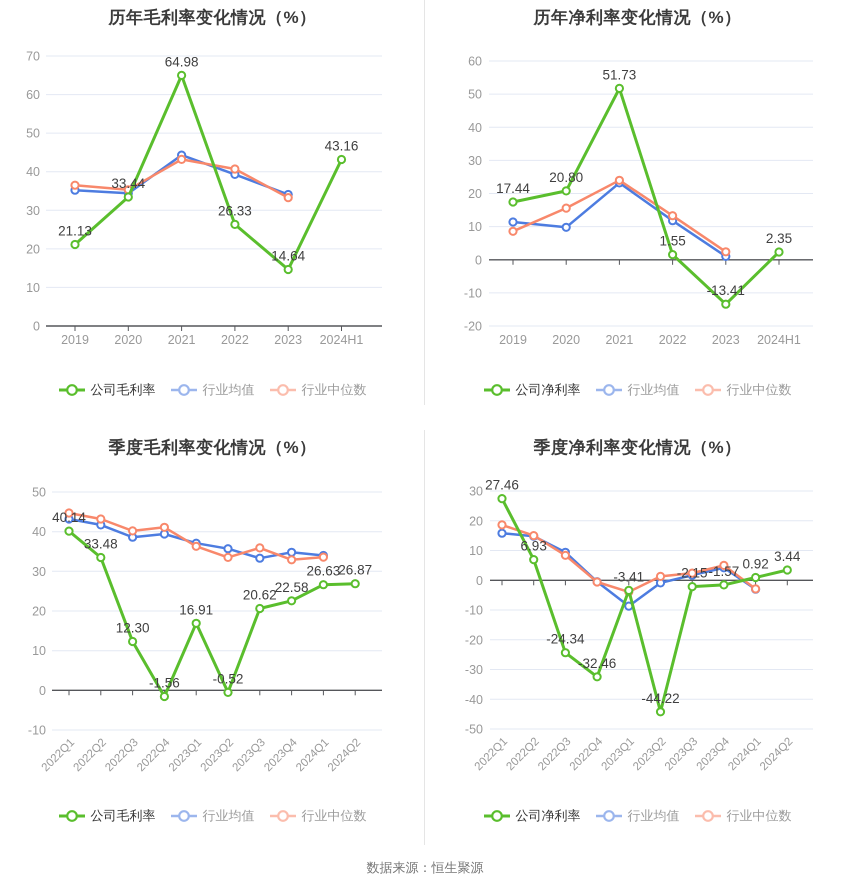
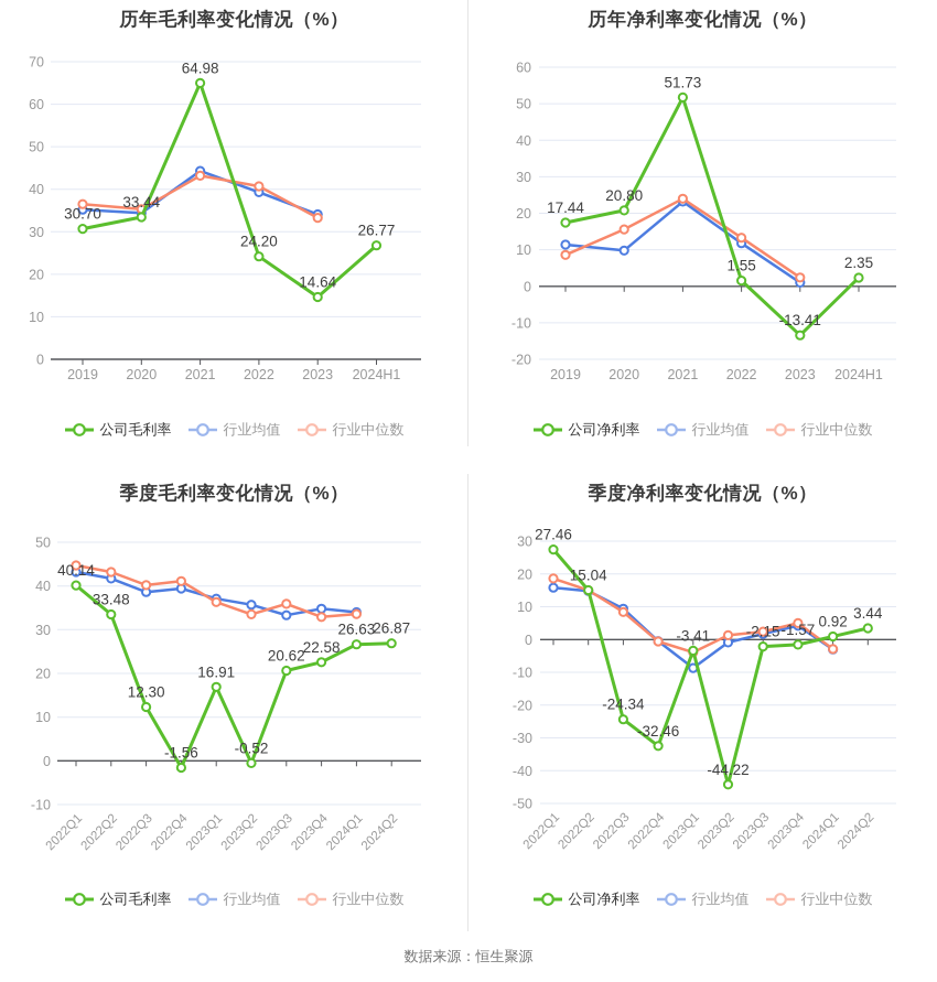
历年毛利率变化情况（%）/公司毛利率/2019: 21.13 -> 30.70
历年毛利率变化情况（%）/公司毛利率/2022: 26.33 -> 24.20
历年毛利率变化情况（%）/公司毛利率/2024H1: 43.16 -> 26.77
季度净利率变化情况（%）/公司净利率/2022Q2: 6.93 -> 15.04
